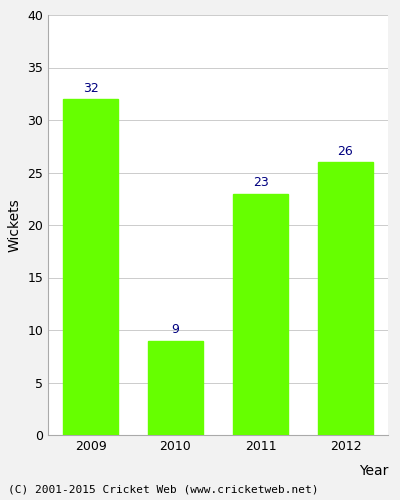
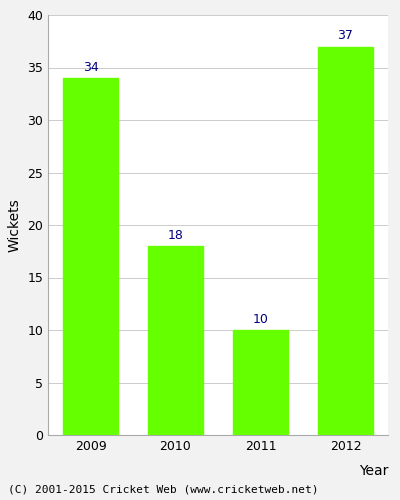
2009: 32 -> 34
2010: 9 -> 18
2011: 23 -> 10
2012: 26 -> 37
